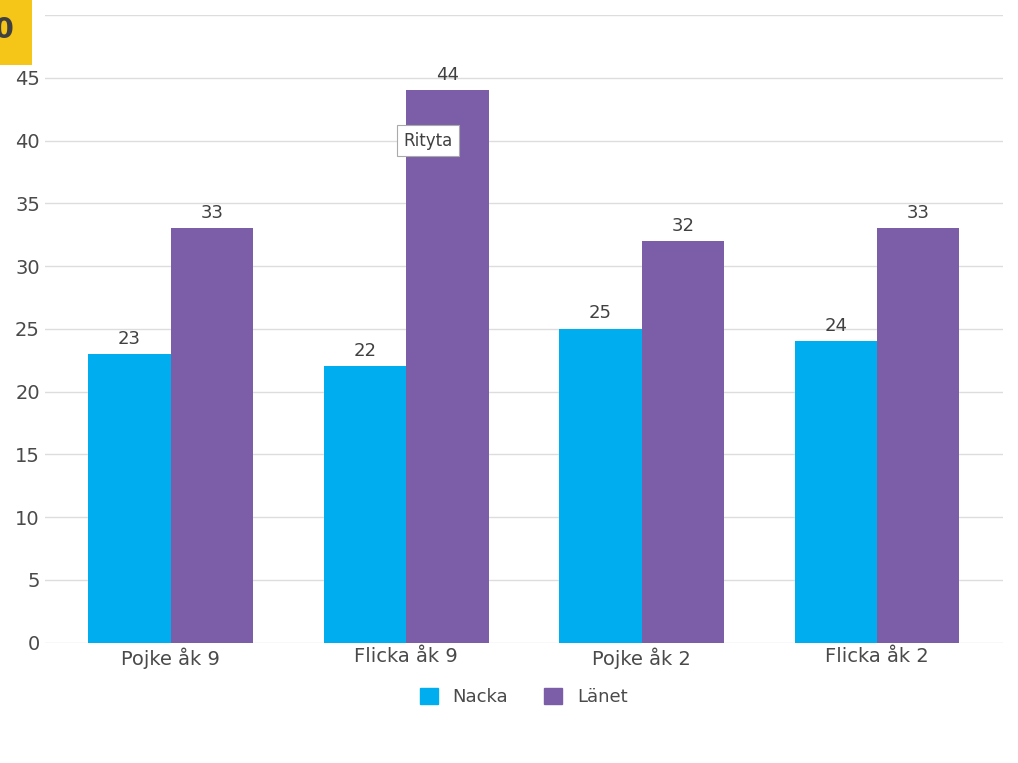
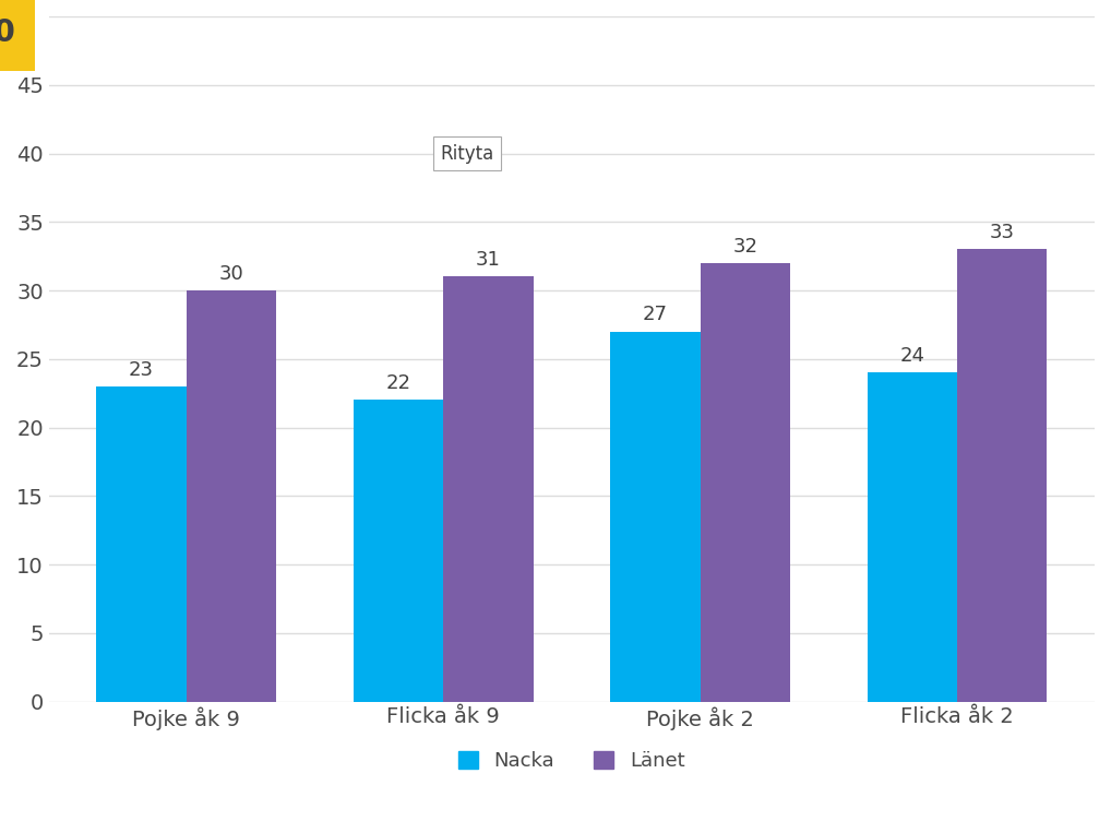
Länet/Pojke åk 9: 33 -> 30
Länet/Flicka åk 9: 44 -> 31
Nacka/Pojke åk 2: 25 -> 27
